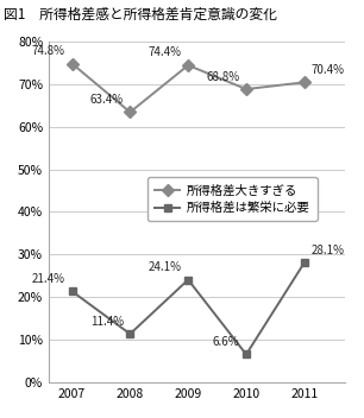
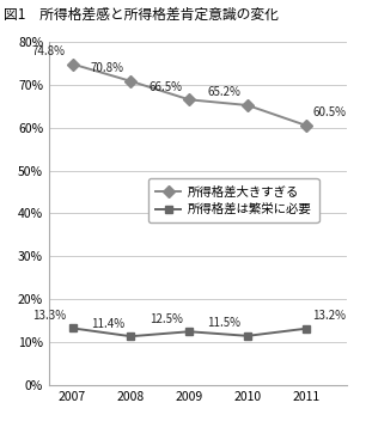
所得格差は繁栄に必要/2007: 21.4% -> 13.3%
所得格差大きすぎる/2008: 63.4% -> 70.8%
所得格差大きすぎる/2009: 74.4% -> 66.5%
所得格差は繁栄に必要/2009: 24.1% -> 12.5%
所得格差大きすぎる/2010: 68.8% -> 65.2%
所得格差は繁栄に必要/2010: 6.6% -> 11.5%
所得格差大きすぎる/2011: 70.4% -> 60.5%
所得格差は繁栄に必要/2011: 28.1% -> 13.2%
